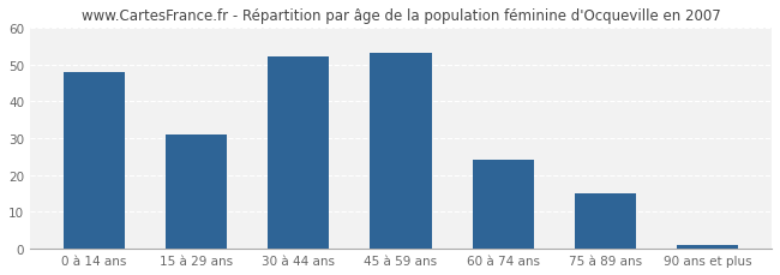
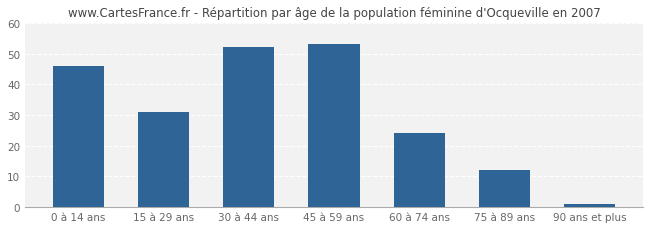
0 à 14 ans: 48 -> 46
75 à 89 ans: 15 -> 12
